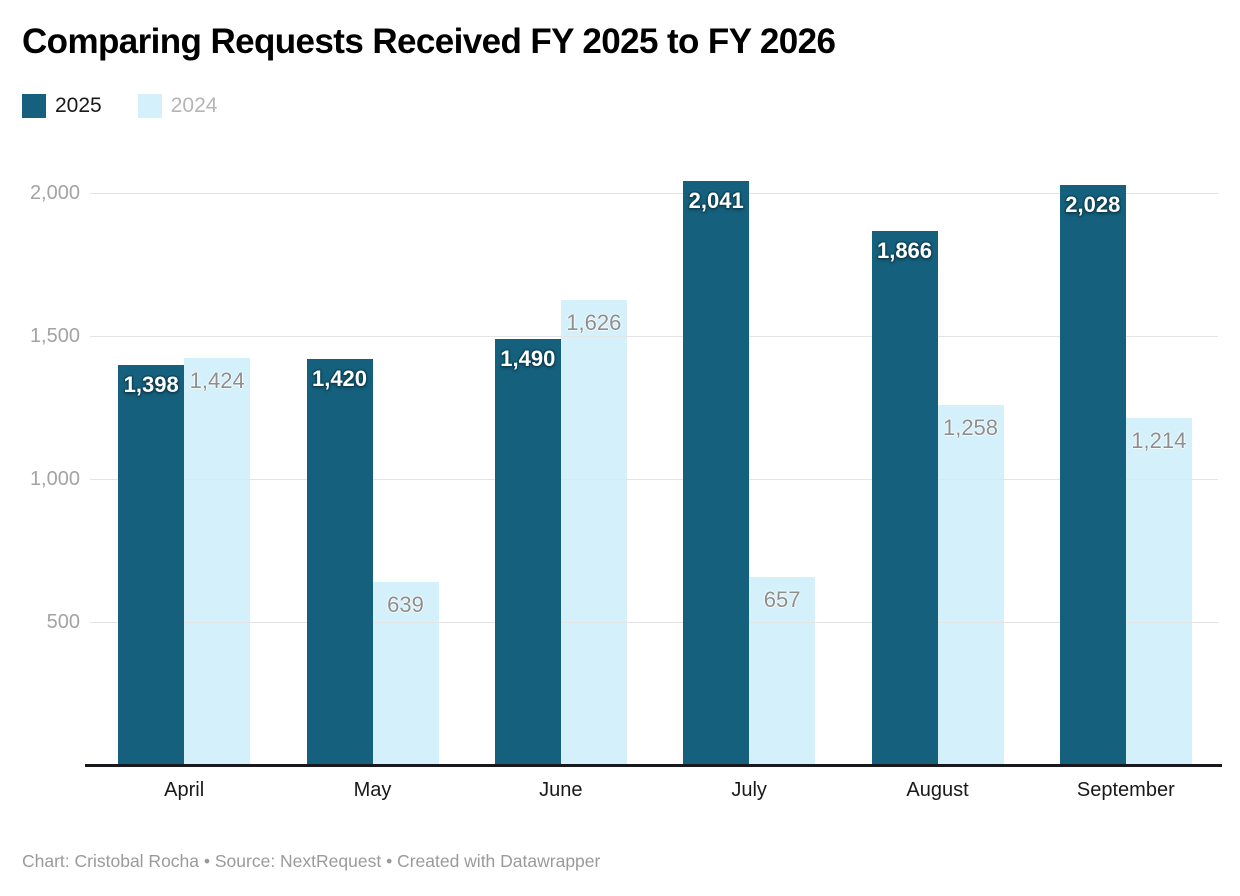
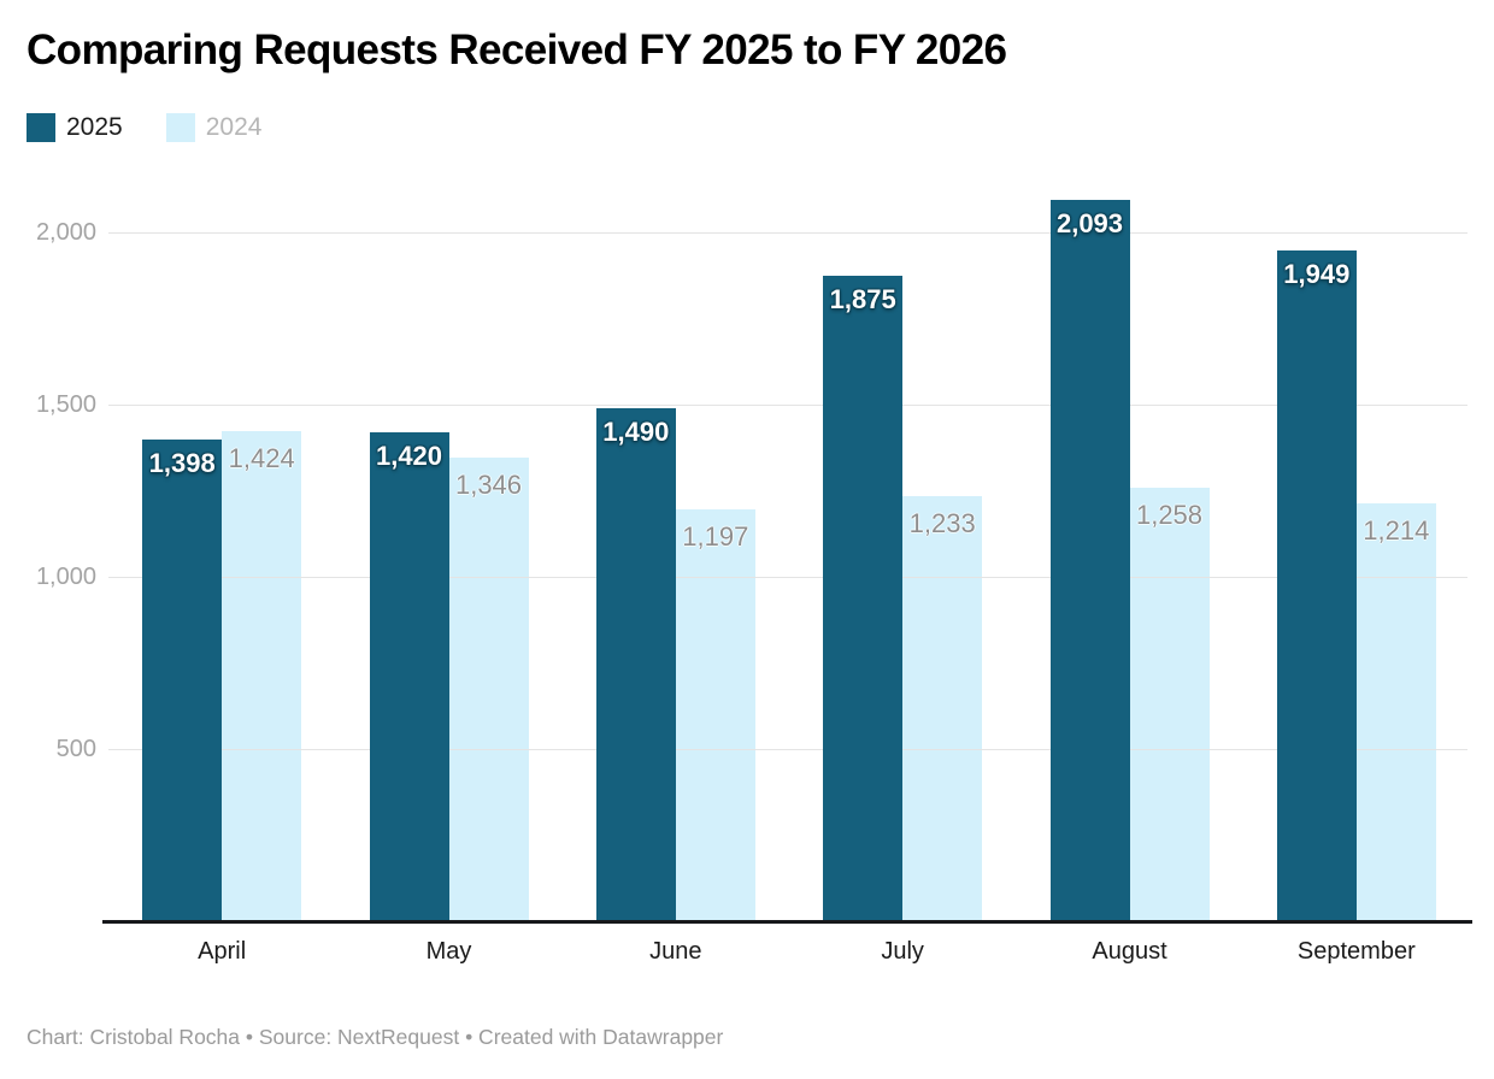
2024/May: 639 -> 1,346
2024/June: 1,626 -> 1,197
2025/July: 2,041 -> 1,875
2024/July: 657 -> 1,233
2025/August: 1,866 -> 2,093
2025/September: 2,028 -> 1,949
